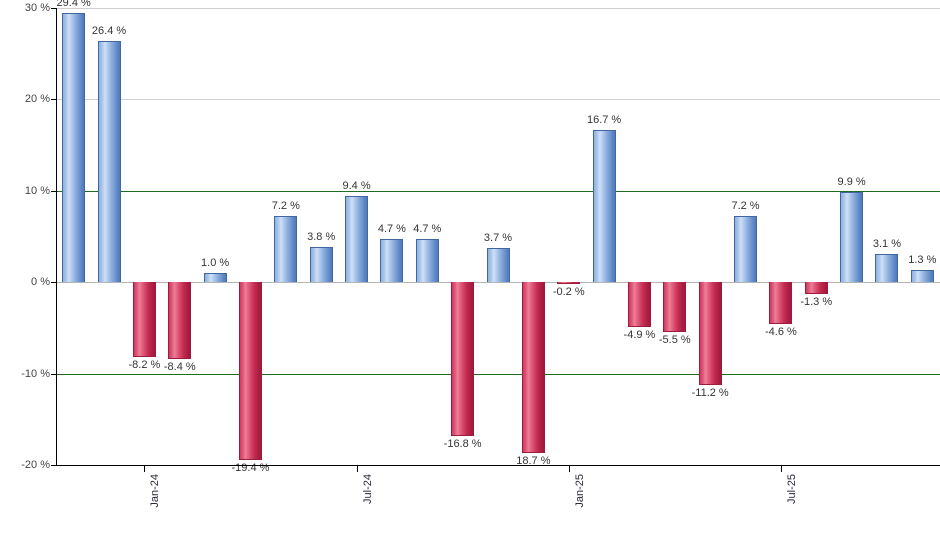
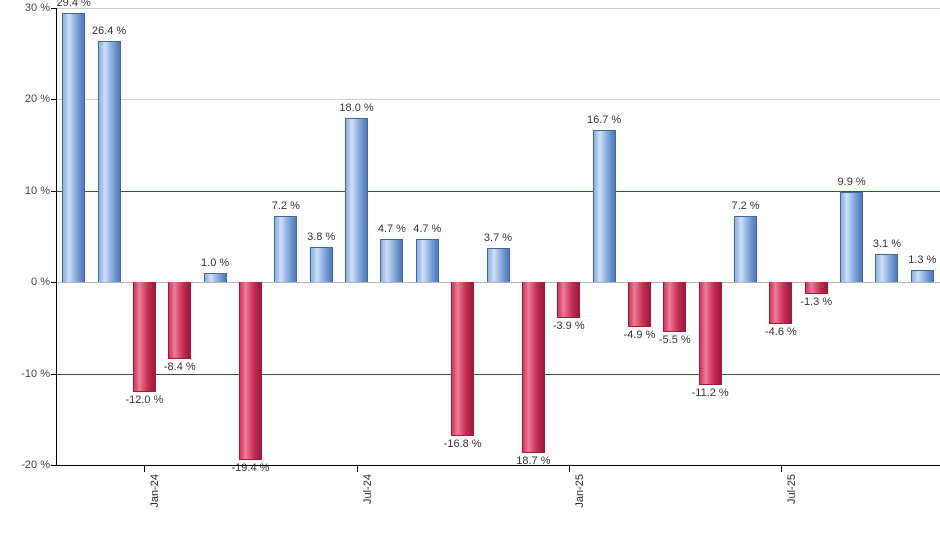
Jan-24: -8.2 -> -12.0
Jul-24: 9.4 -> 18.0
Jan-25: -0.2 -> -3.9
